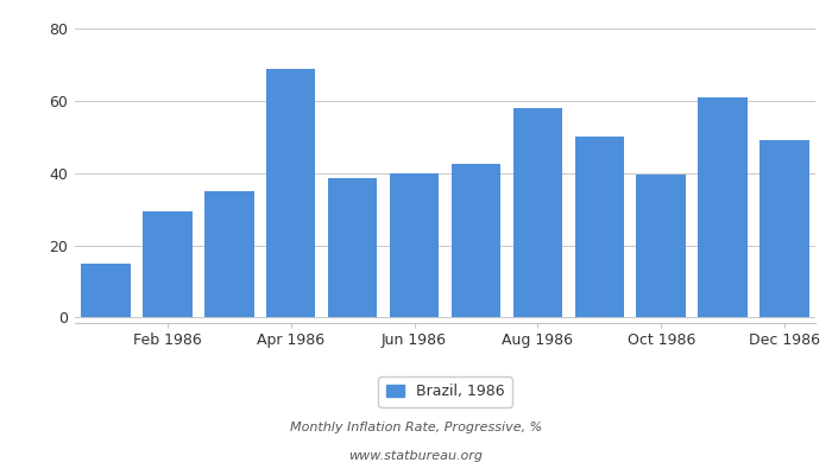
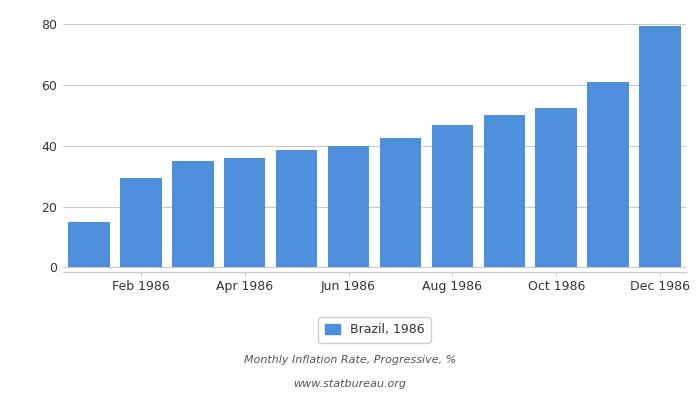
Apr 1986: 69.0 -> 36.0
Aug 1986: 58.0 -> 47.0
Oct 1986: 39.5 -> 52.5
Dec 1986: 49.0 -> 79.5
